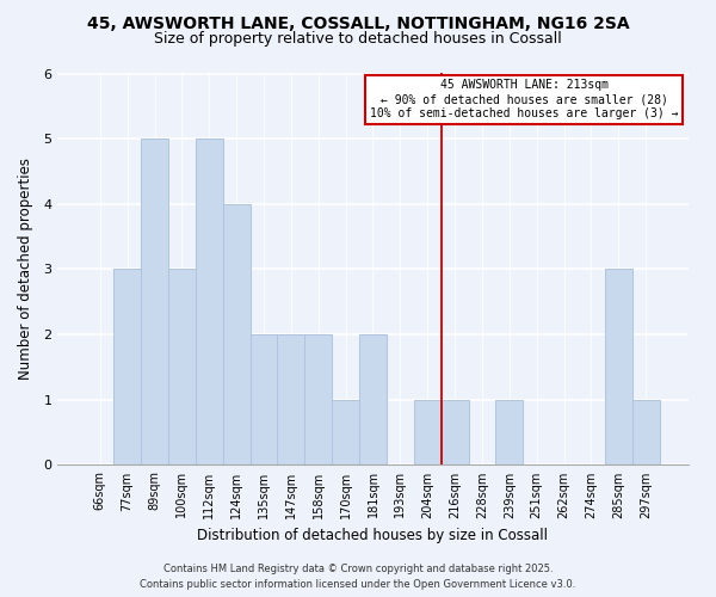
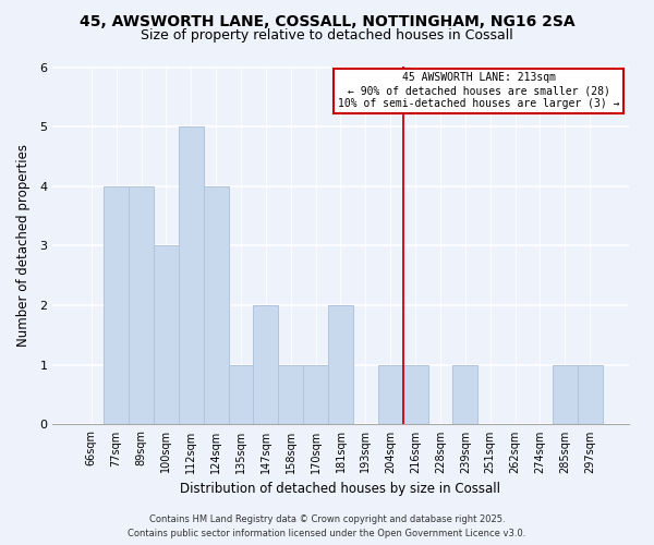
77sqm: 3 -> 4
89sqm: 5 -> 4
135sqm: 2 -> 1
158sqm: 2 -> 1
285sqm: 3 -> 1
